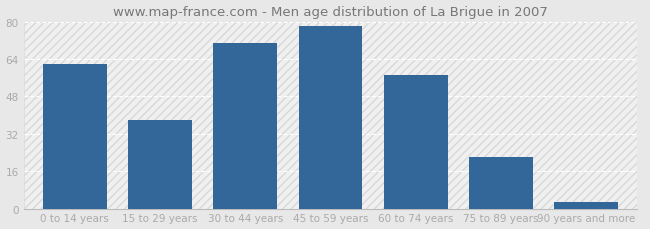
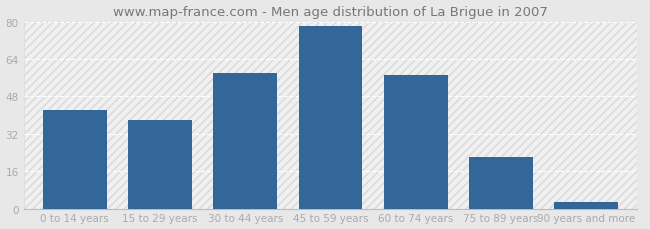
0 to 14 years: 62 -> 42
30 to 44 years: 71 -> 58
